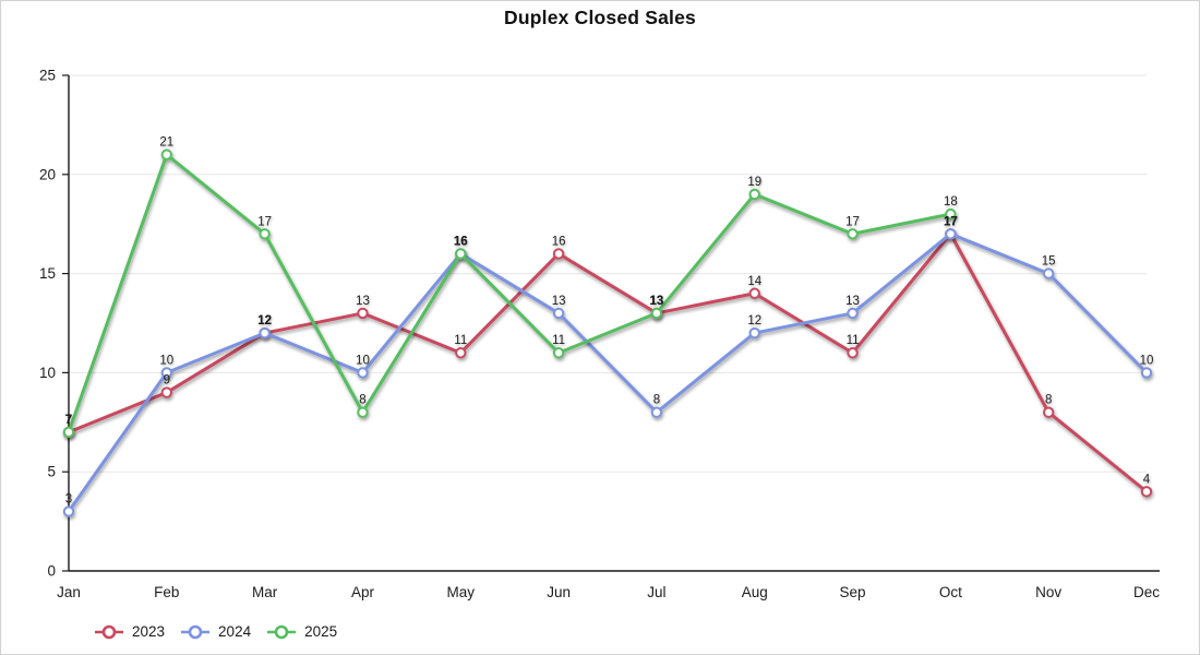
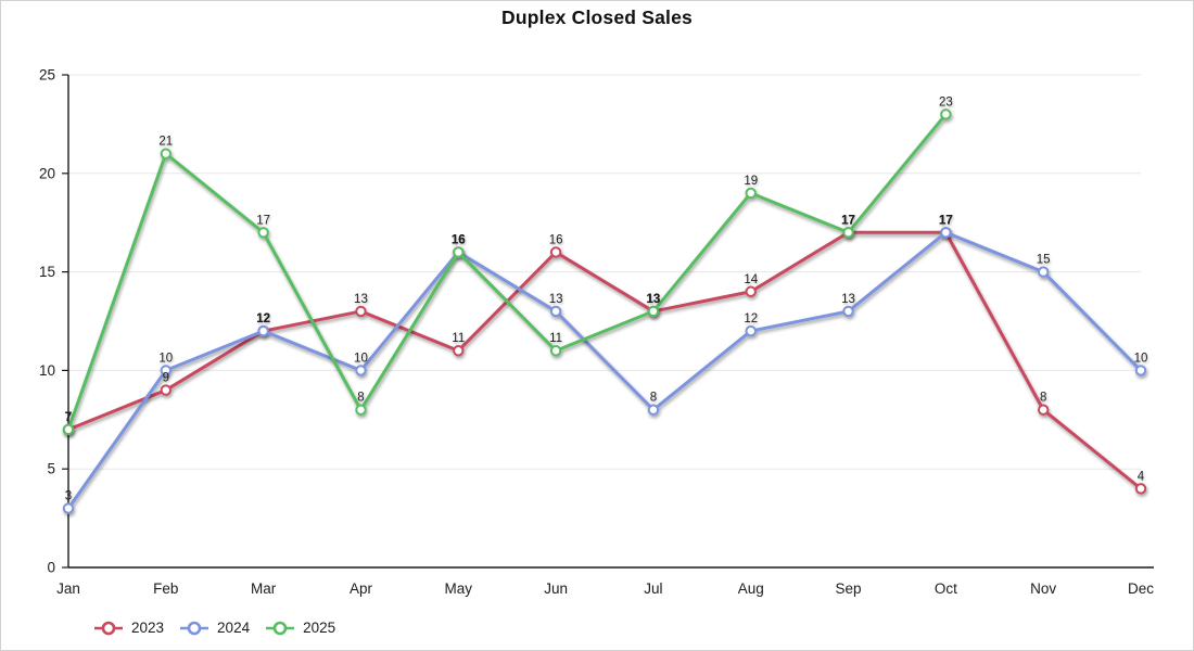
2023/Sep: 11 -> 17
2025/Oct: 18 -> 23
